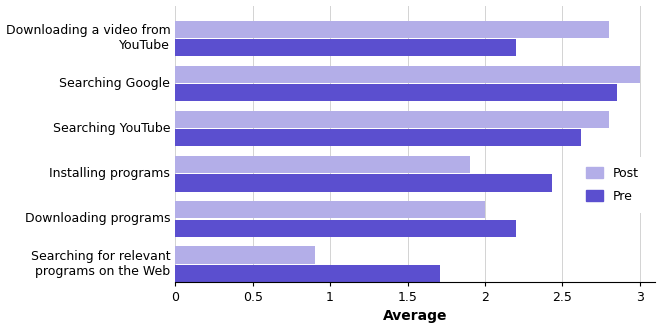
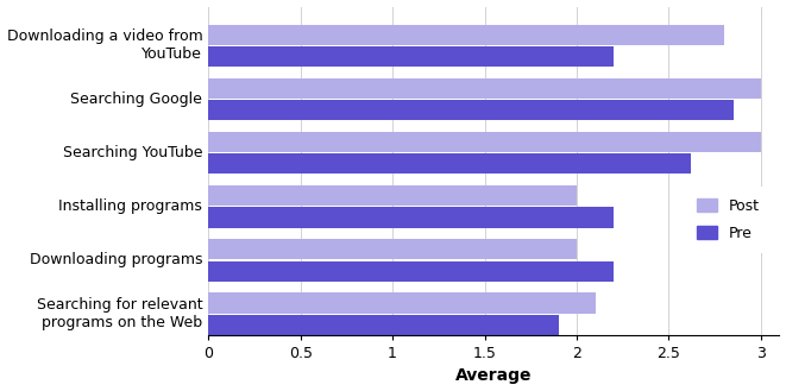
Post/Searching YouTube: 2.8 -> 3.0
Post/Installing programs: 1.9 -> 2.0
Pre/Installing programs: 2.43 -> 2.20
Post/Searching for relevant programs on the Web: 0.9 -> 2.1
Pre/Searching for relevant programs on the Web: 1.71 -> 1.90
